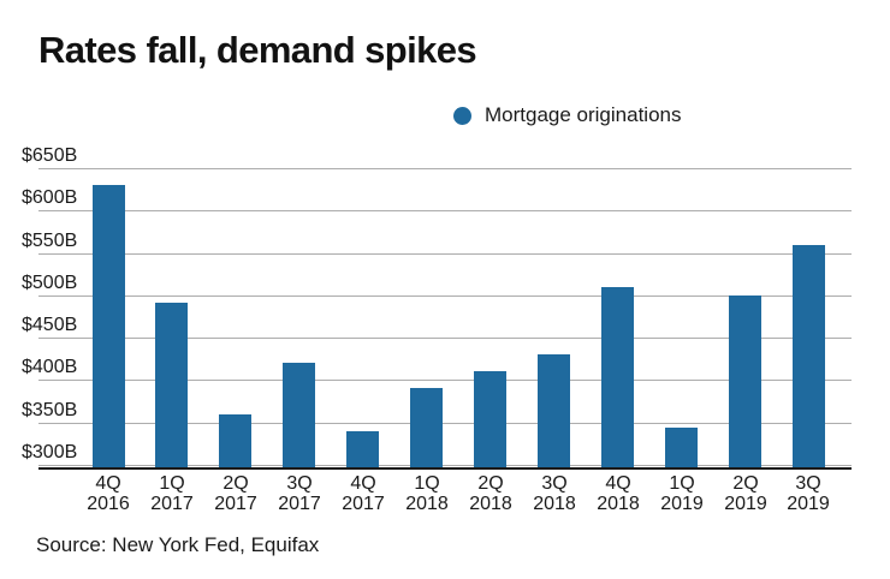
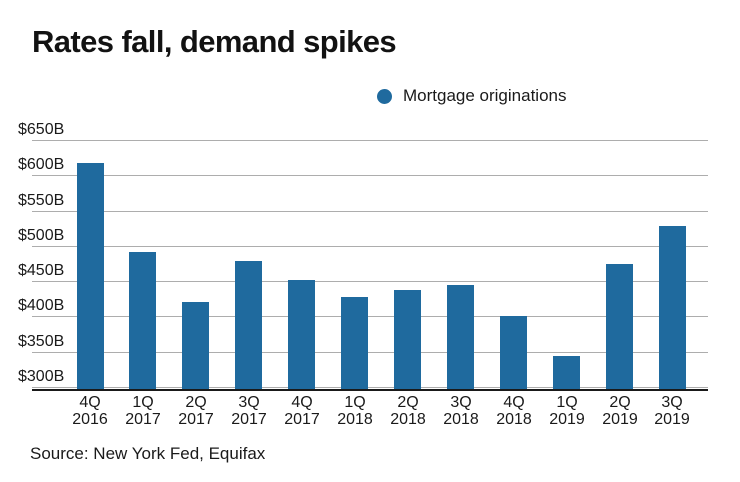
4Q 2016: $630B -> $620B
2Q 2017: $360B -> $420B
3Q 2017: $420B -> $480B
4Q 2017: $340B -> $450B
1Q 2018: $390B -> $430B
2Q 2018: $410B -> $440B
3Q 2018: $430B -> $440B
4Q 2018: $510B -> $400B
2Q 2019: $500B -> $470B
3Q 2019: $560B -> $530B
